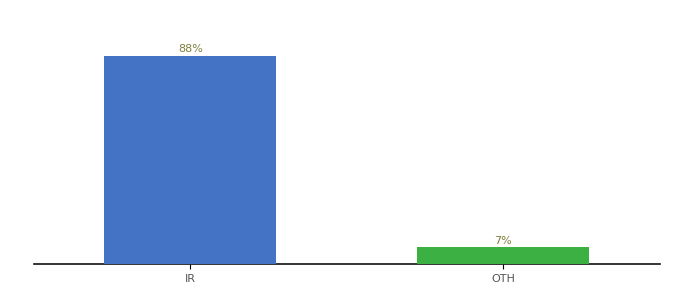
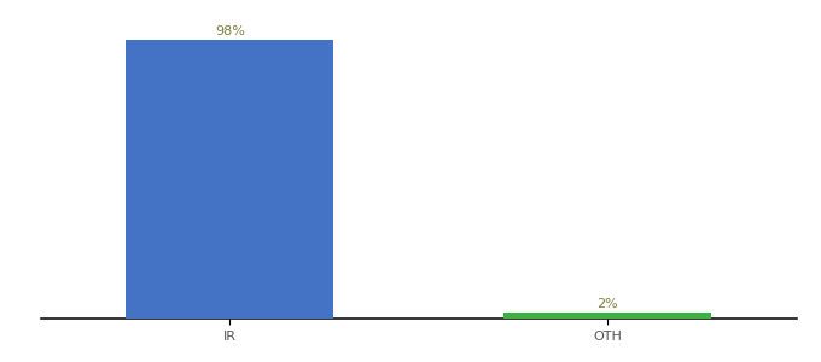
IR: 88% -> 98%
OTH: 7% -> 2%
